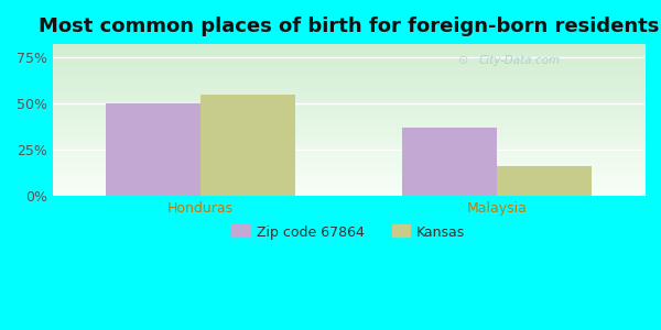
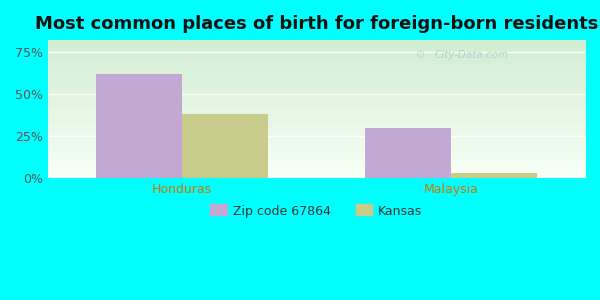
Zip code 67864/Honduras: 50% -> 62%
Kansas/Honduras: 55% -> 38%
Zip code 67864/Malaysia: 37% -> 30%
Kansas/Malaysia: 16% -> 3%
